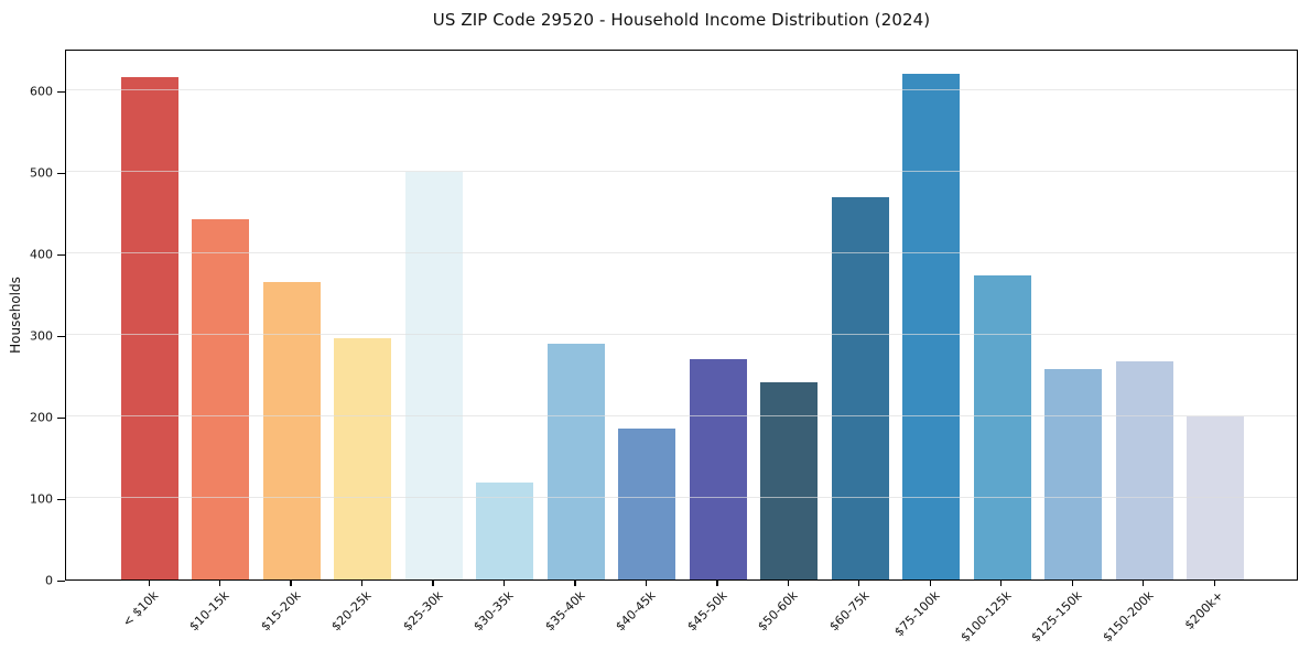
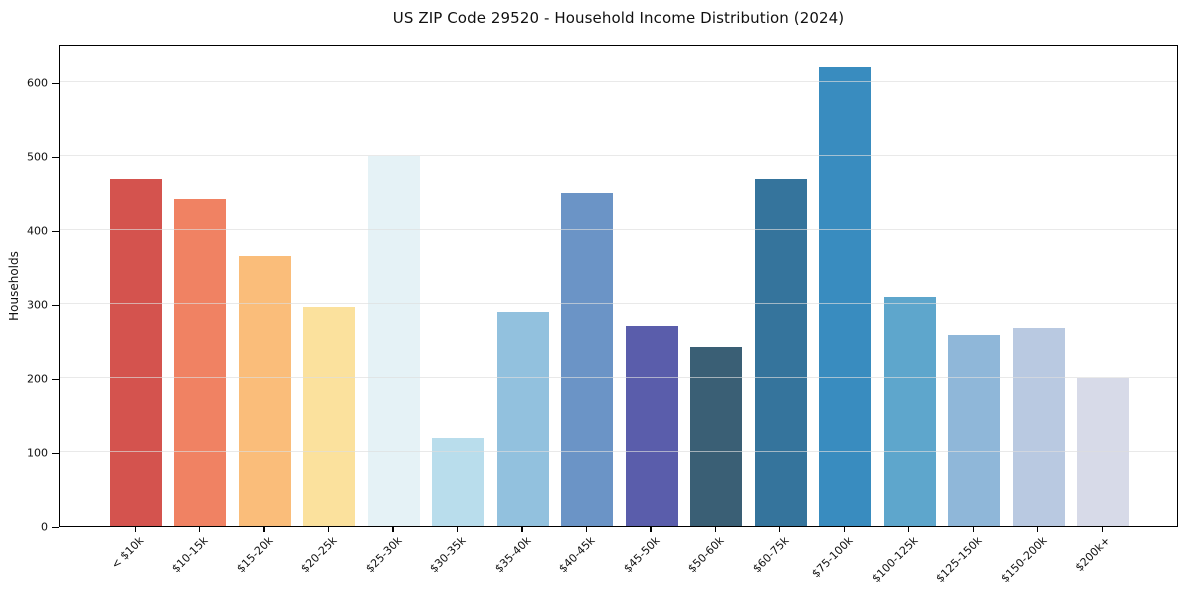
< $10k: 620 -> 470
$40-45k: 190 -> 450
$100-125k: 370 -> 310
